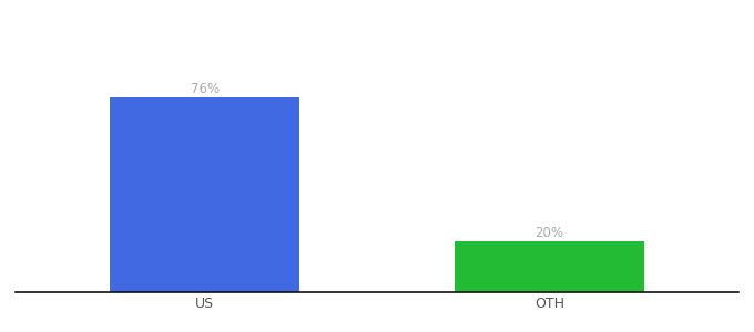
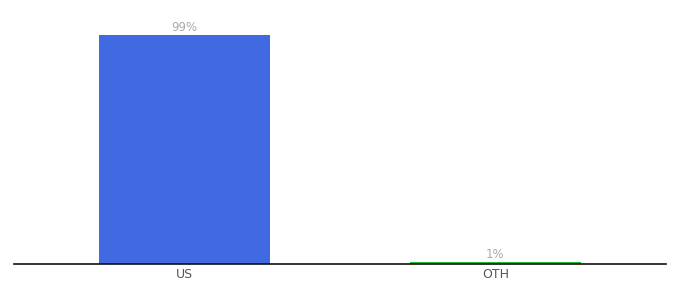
US: 76% -> 99%
OTH: 20% -> 1%
